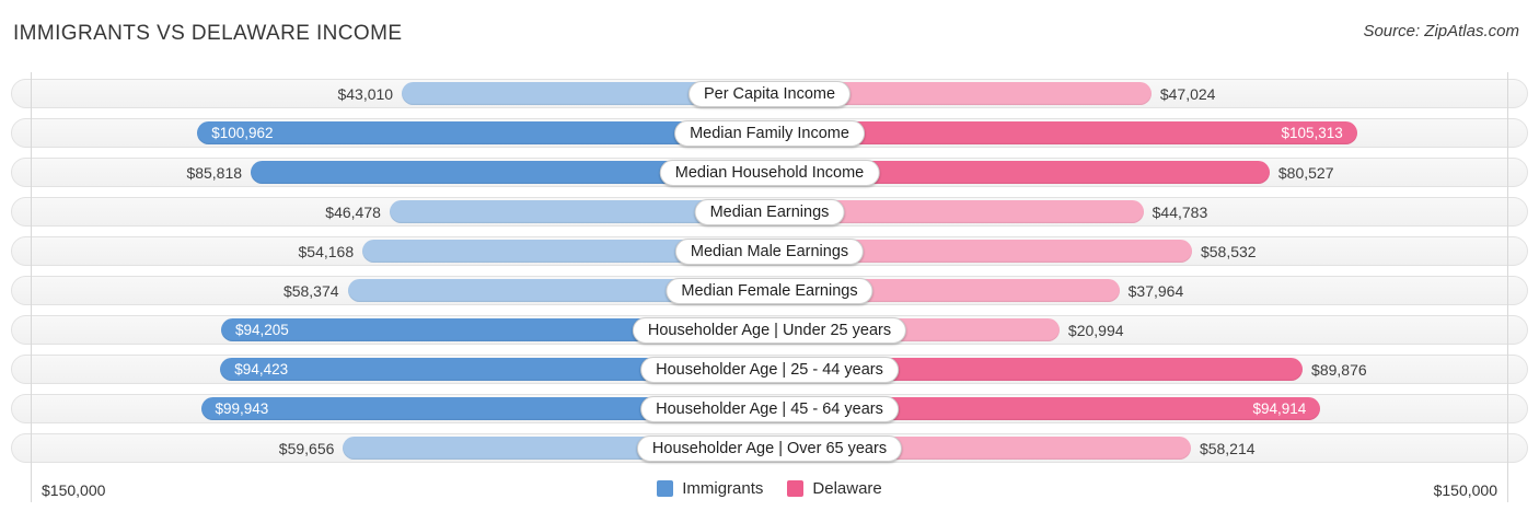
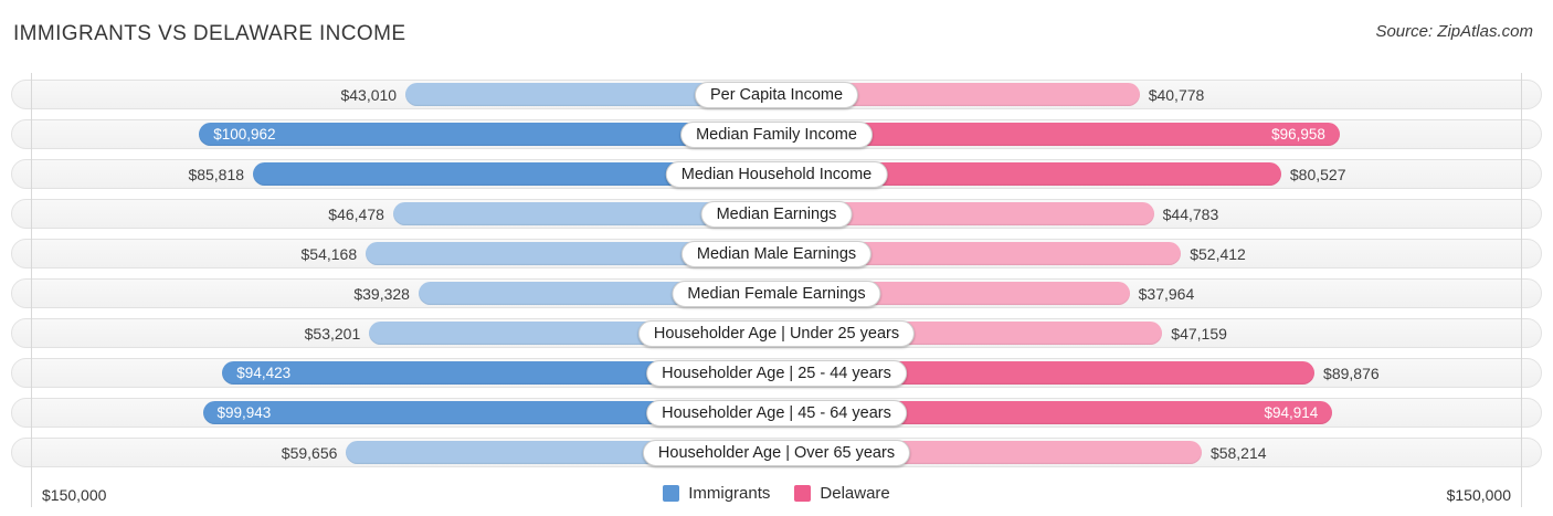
Delaware/Per Capita Income: $47,024 -> $40,778
Delaware/Median Family Income: $105,313 -> $96,958
Delaware/Median Male Earnings: $58,532 -> $52,412
Immigrants/Median Female Earnings: $58,374 -> $39,328
Immigrants/Householder Age | Under 25 years: $94,205 -> $53,201
Delaware/Householder Age | Under 25 years: $20,994 -> $47,159
